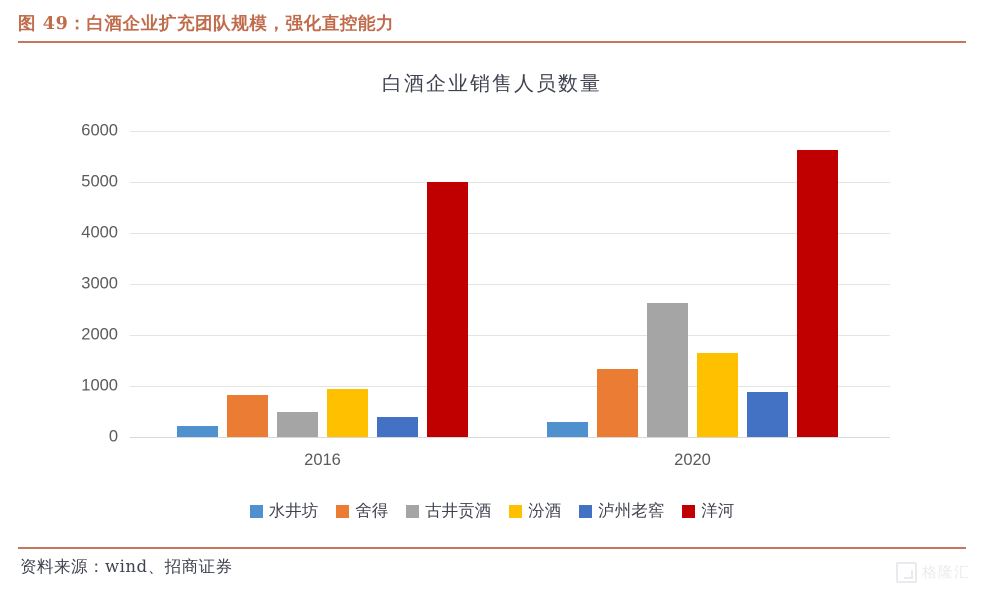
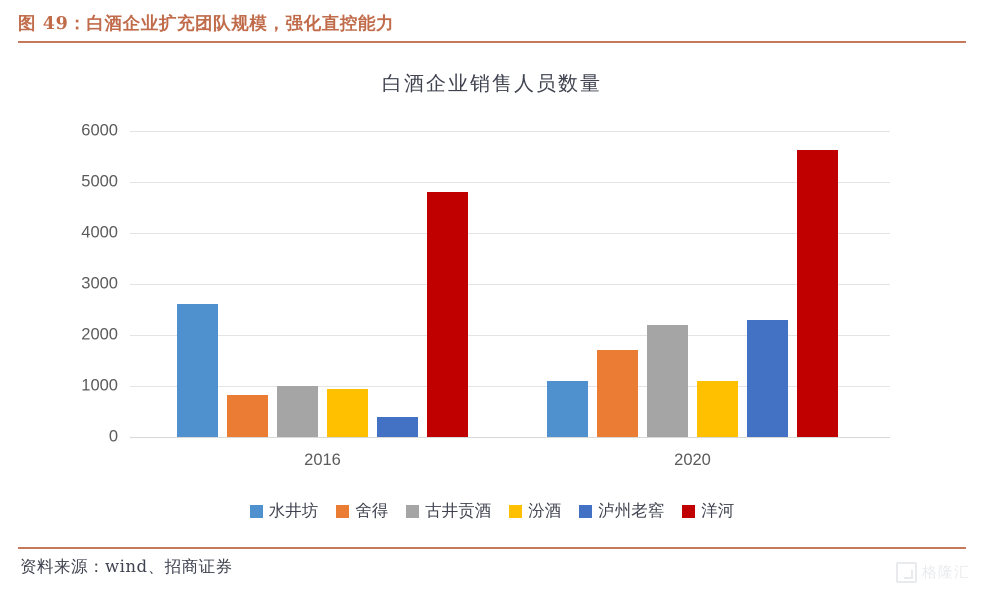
水井坊/2016: 200 -> 2600
古井贡酒/2016: 500 -> 1000
洋河/2016: 5000 -> 4800
水井坊/2020: 300 -> 1100
舍得/2020: 1300 -> 1700
古井贡酒/2020: 2600 -> 2200
汾酒/2020: 1600 -> 1100
泸州老窖/2020: 900 -> 2300
